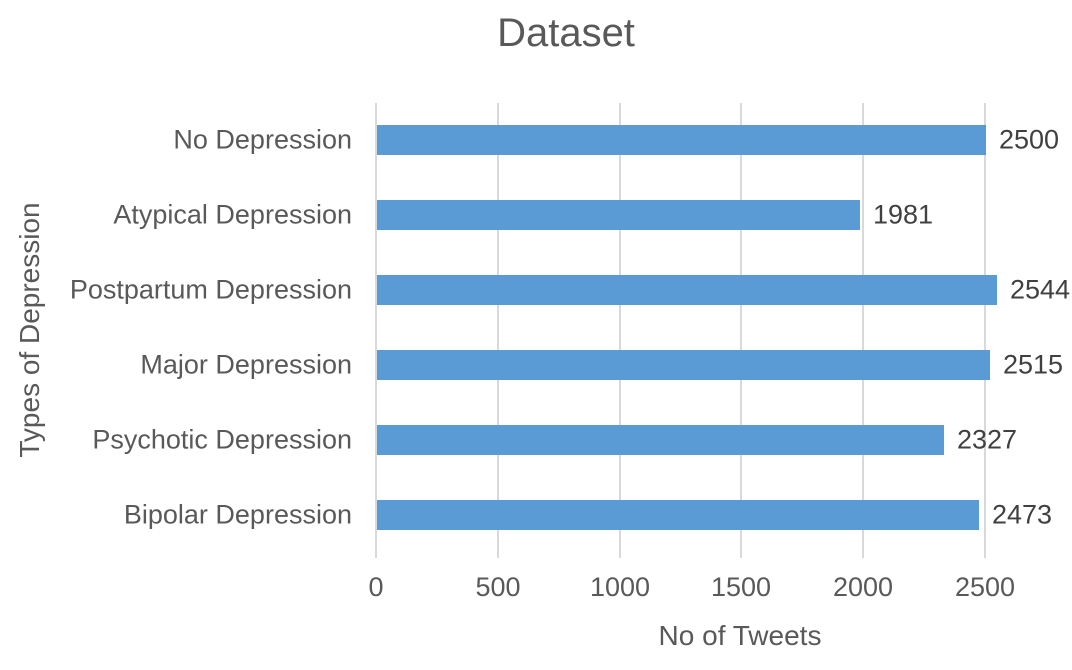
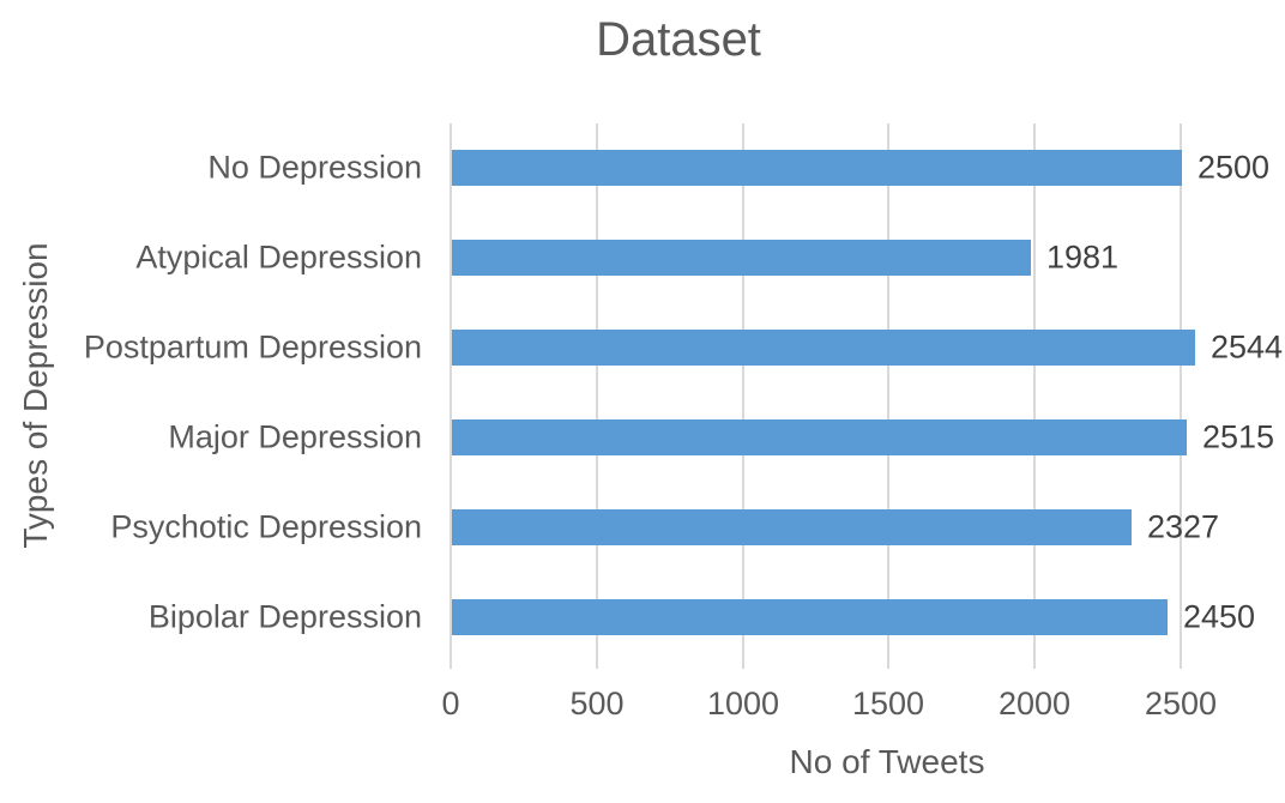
Bipolar Depression: 2473 -> 2450
